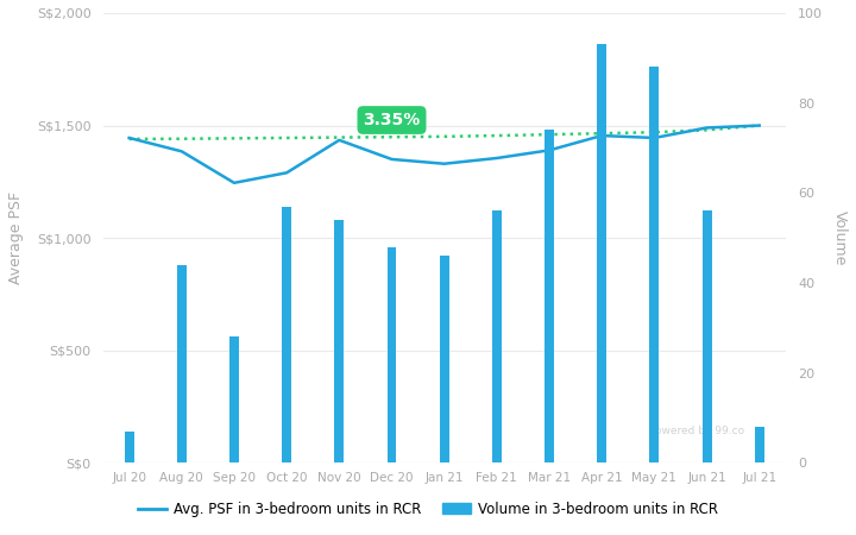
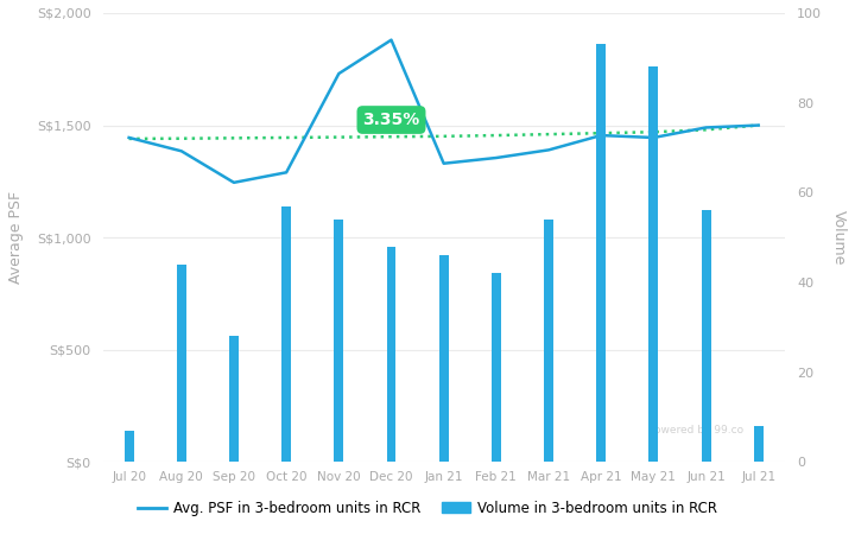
Avg. PSF in 3-bedroom units in RCR/Nov 20: S$1,440 -> S$1,730
Avg. PSF in 3-bedroom units in RCR/Dec 20: S$1,350 -> S$1,880
Volume in 3-bedroom units in RCR/Feb 21: 56 -> 42
Volume in 3-bedroom units in RCR/Mar 21: 74 -> 54
